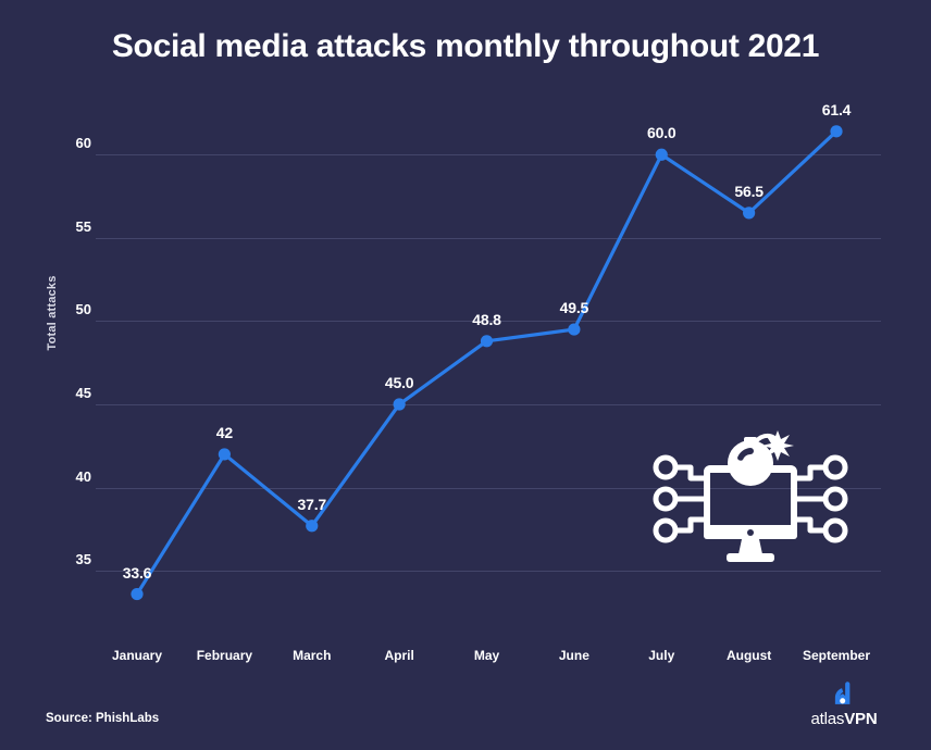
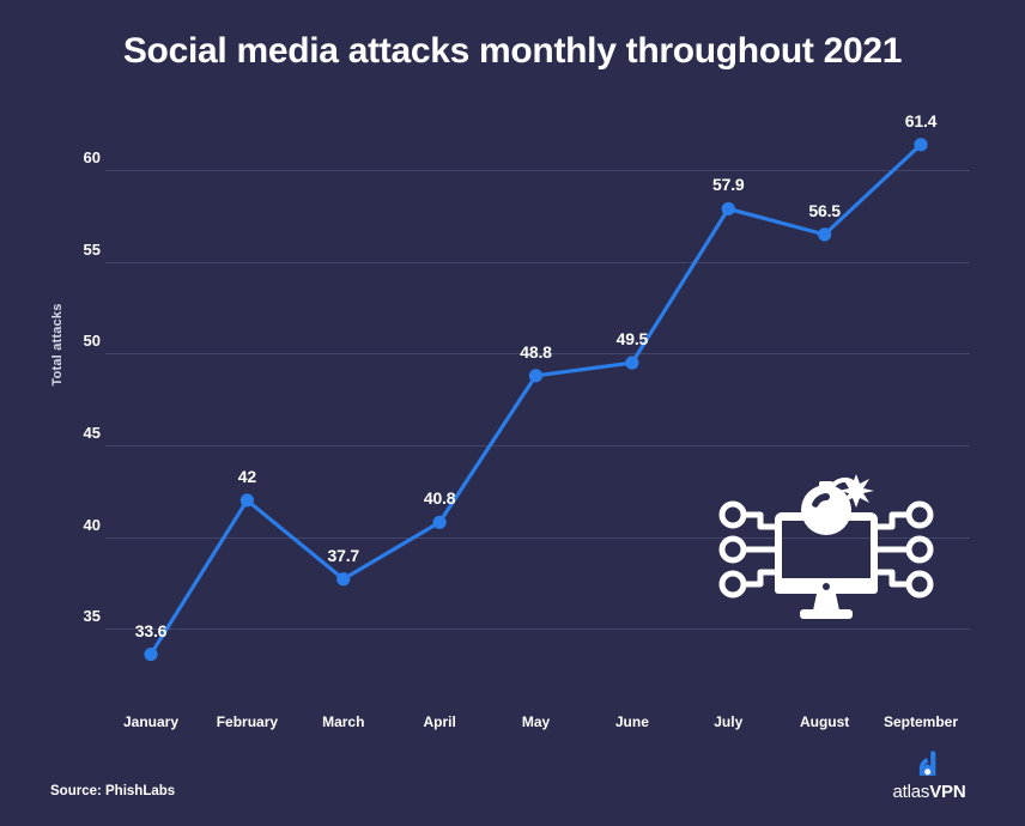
April: 45.0 -> 40.8
July: 60.0 -> 57.9
